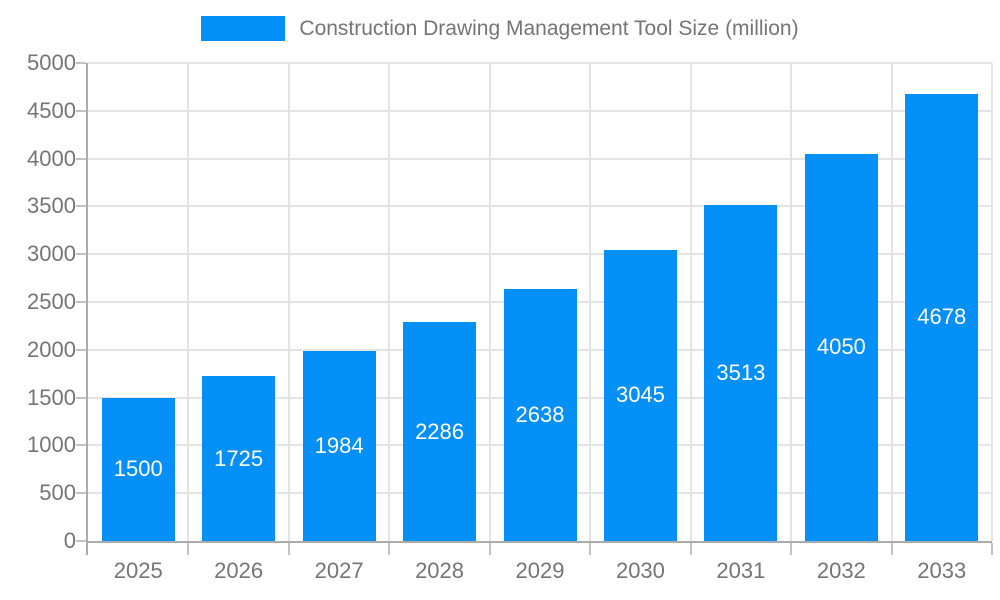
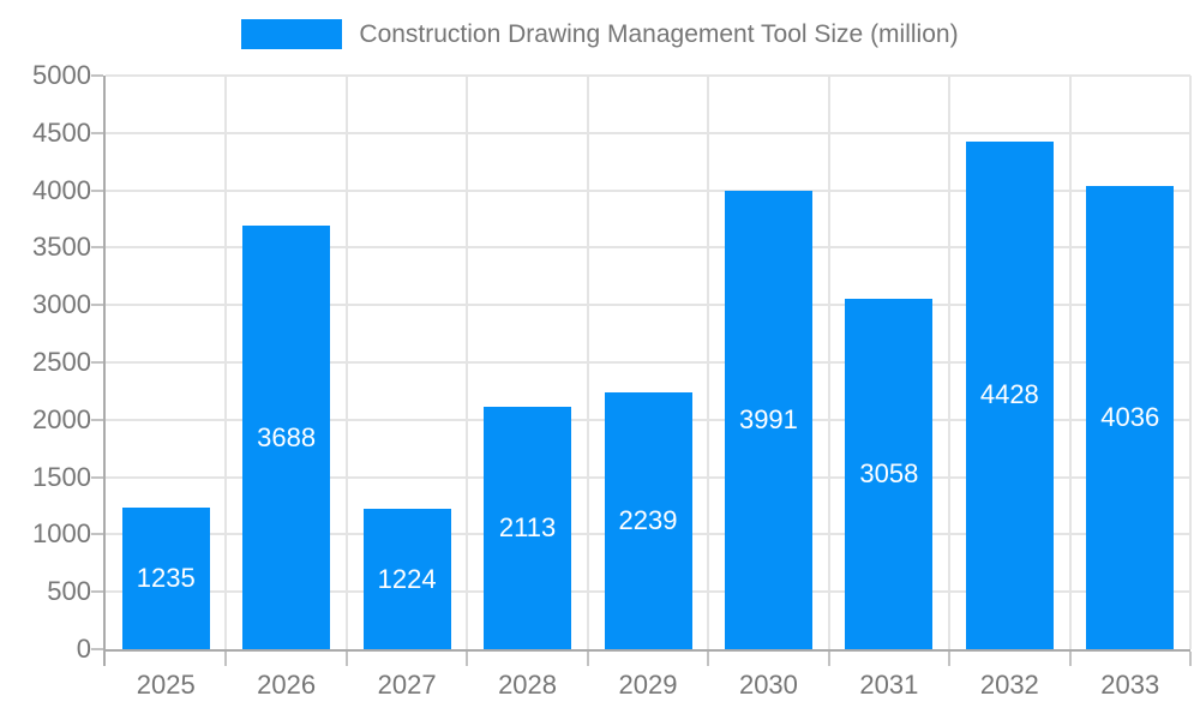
2025: 1500 -> 1235
2026: 1725 -> 3688
2027: 1984 -> 1224
2028: 2286 -> 2113
2029: 2638 -> 2239
2030: 3045 -> 3991
2031: 3513 -> 3058
2032: 4050 -> 4428
2033: 4678 -> 4036
